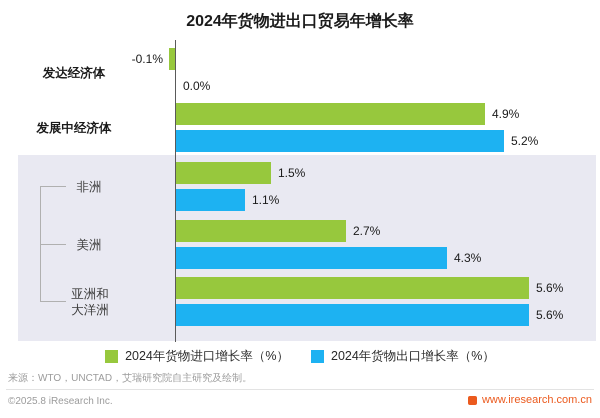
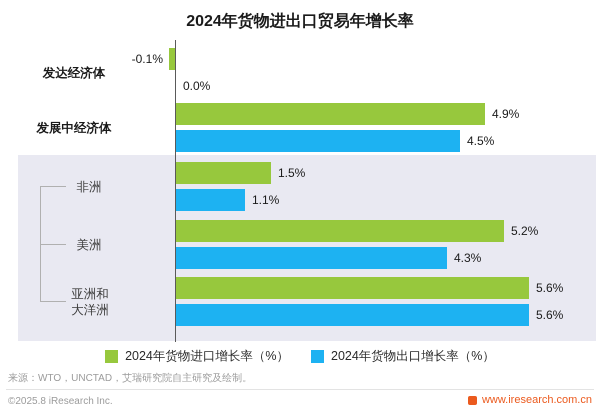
2024年货物出口增长率（%）/发展中经济体: 5.2% -> 4.5%
2024年货物进口增长率（%）/美洲: 2.7% -> 5.2%
